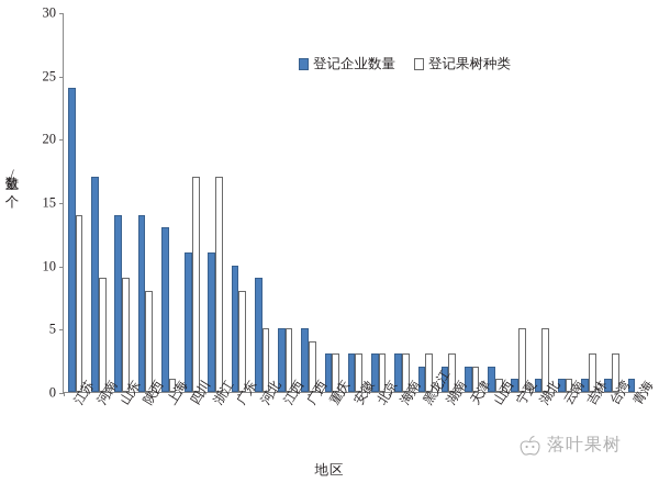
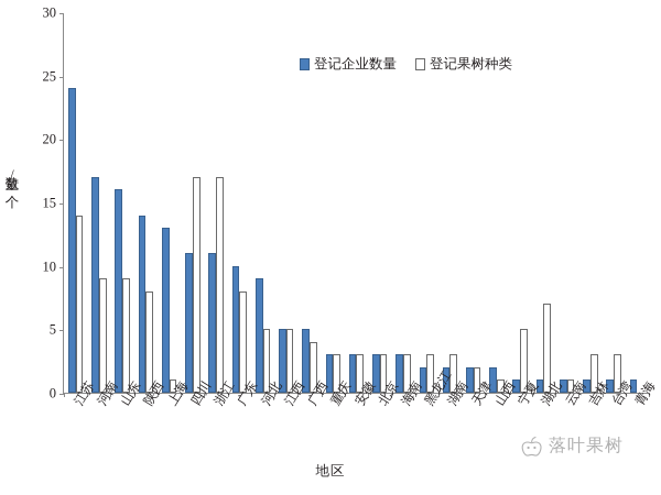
登记企业数量/山东: 14 -> 16
登记果树种类/湖北: 5 -> 7
